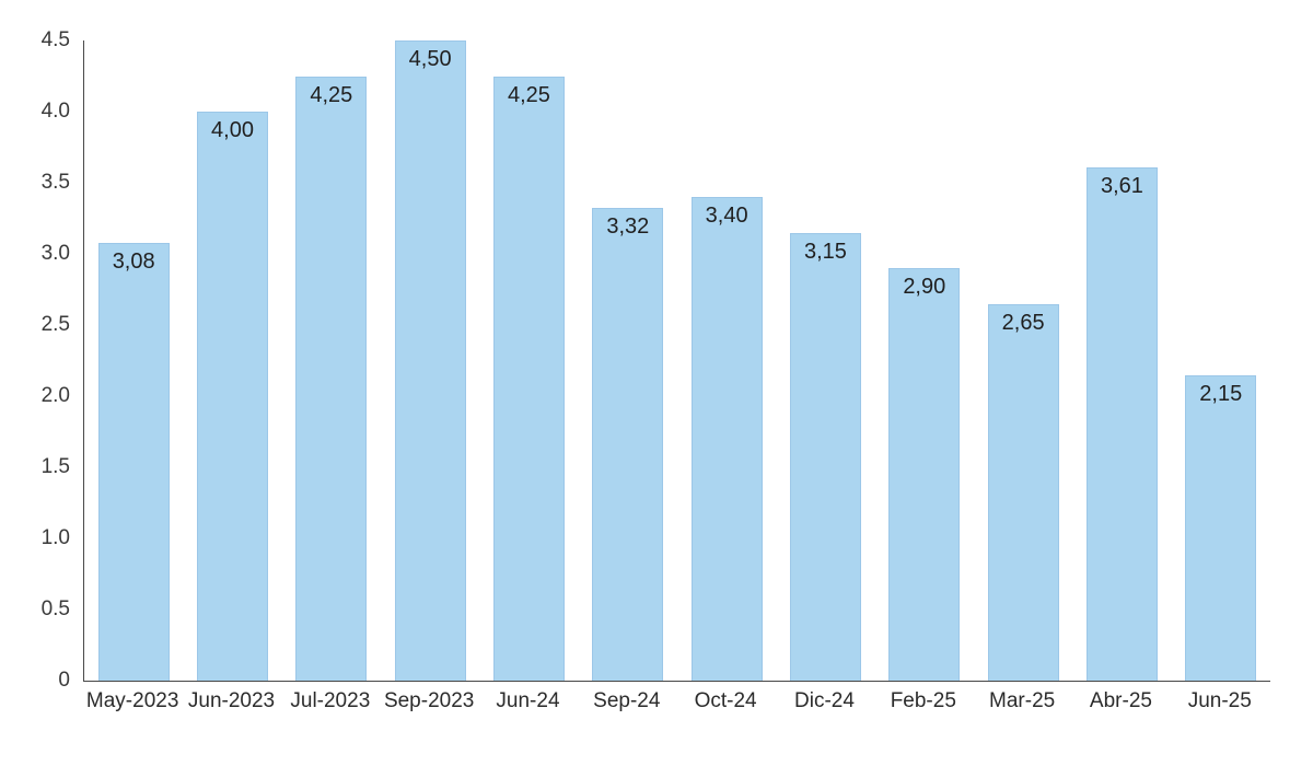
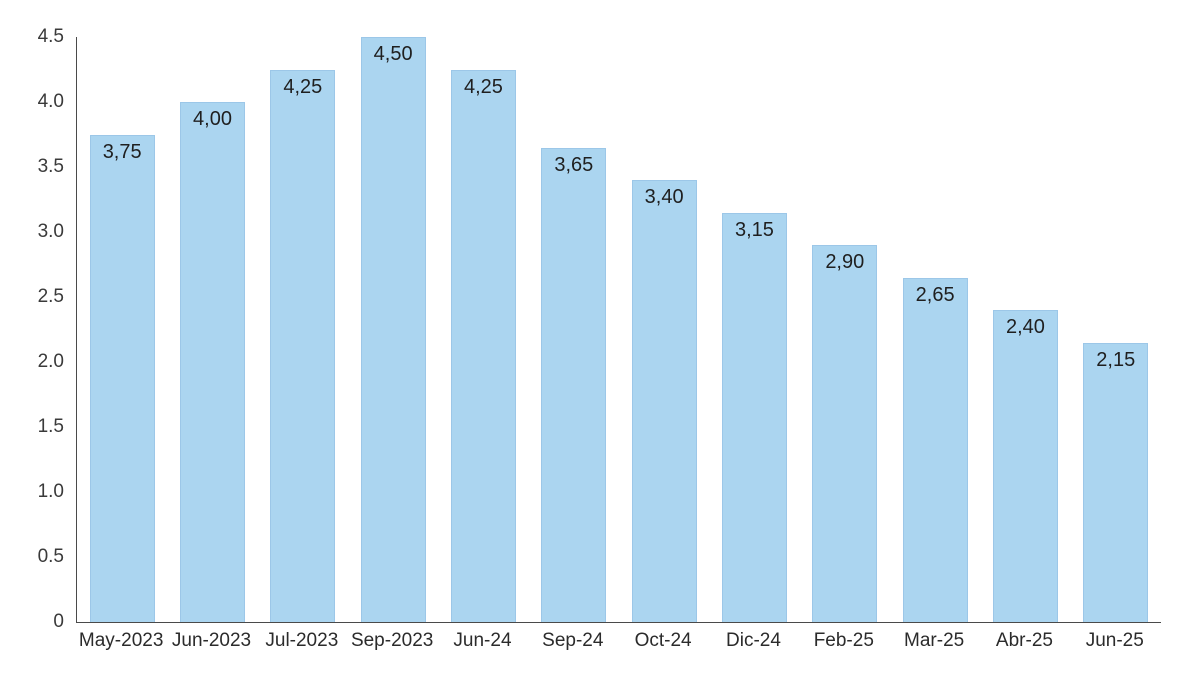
May-2023: 3,08 -> 3,75
Sep-24: 3,32 -> 3,65
Abr-25: 3,61 -> 2,40
